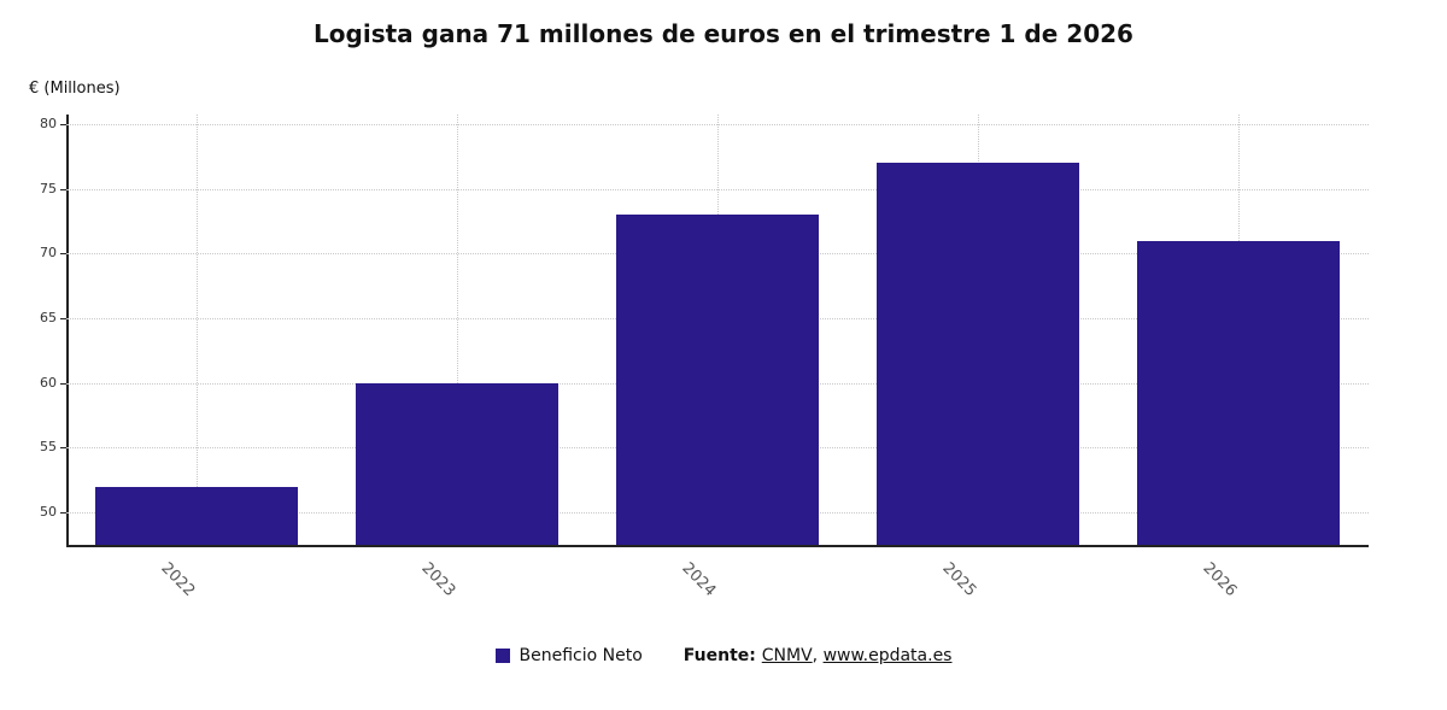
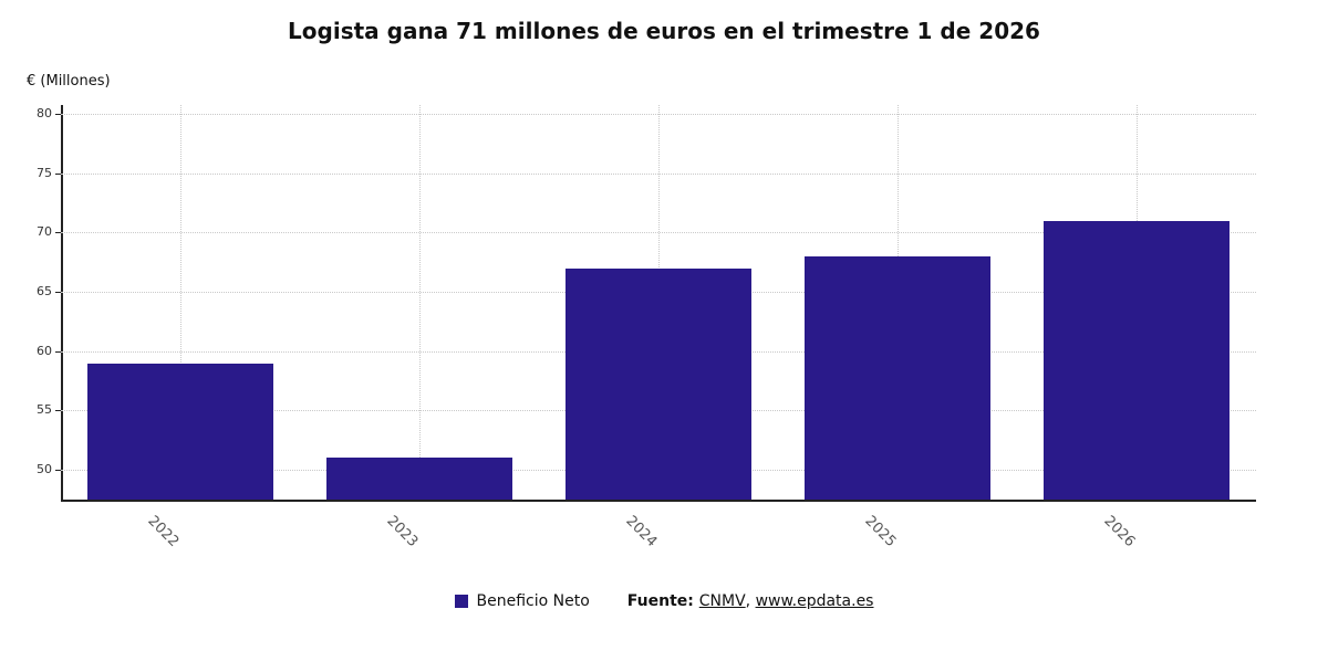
2022: 52 -> 59
2023: 60 -> 51
2024: 73 -> 67
2025: 77 -> 68
